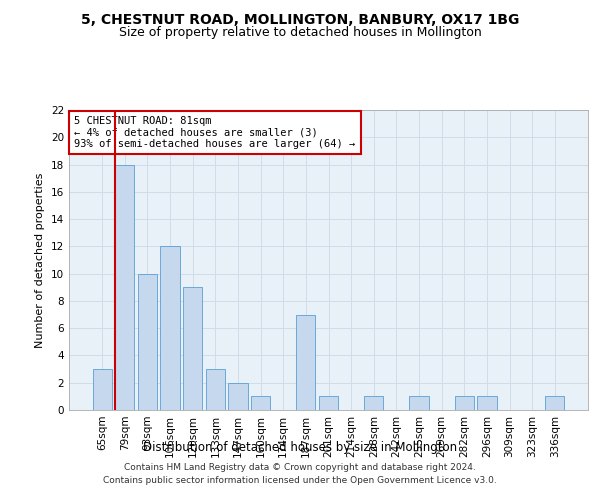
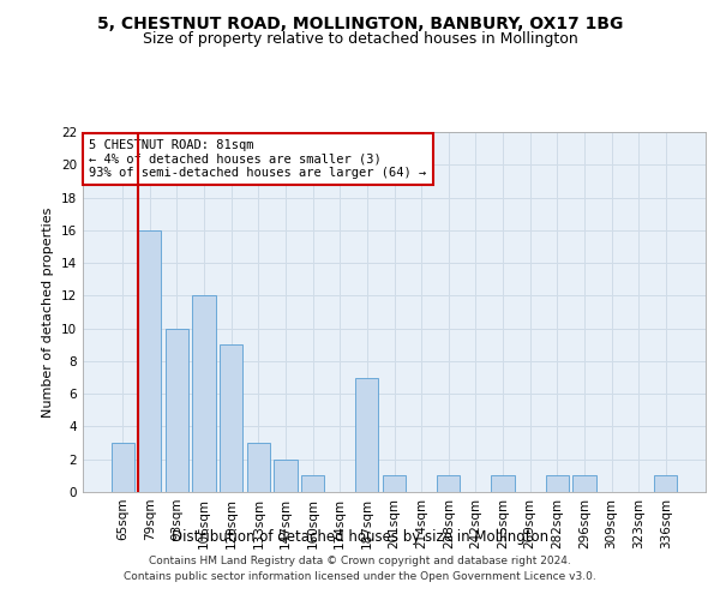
79sqm: 18 -> 16
